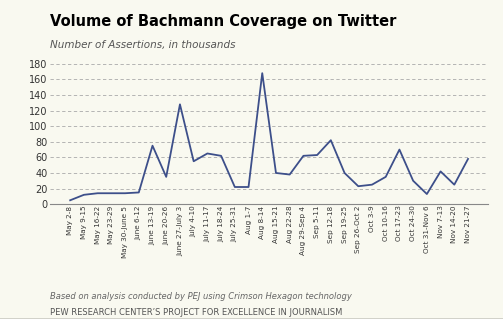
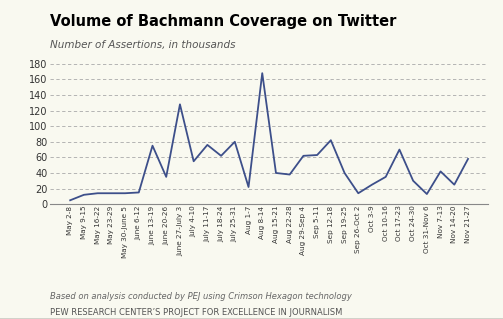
July 11-17: 65 -> 76
July 25-31: 22 -> 80
Sep 26-Oct 2: 23 -> 14
